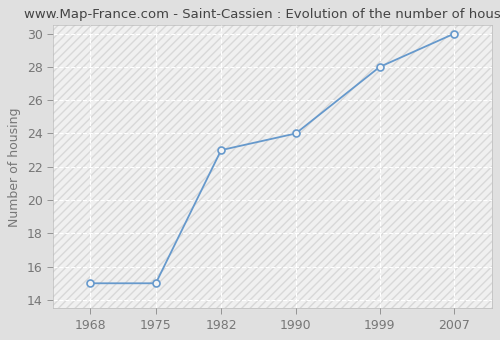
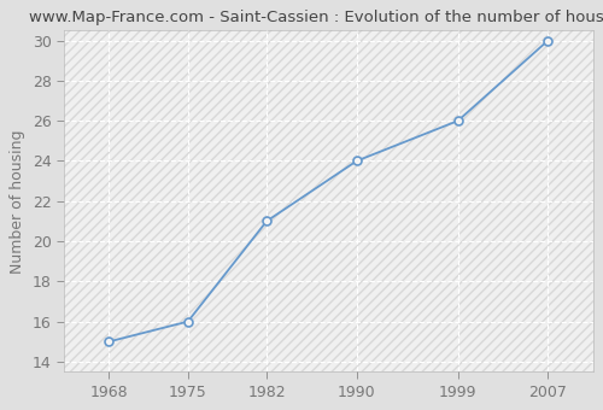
1975: 15 -> 16
1982: 23 -> 21
1999: 28 -> 26
